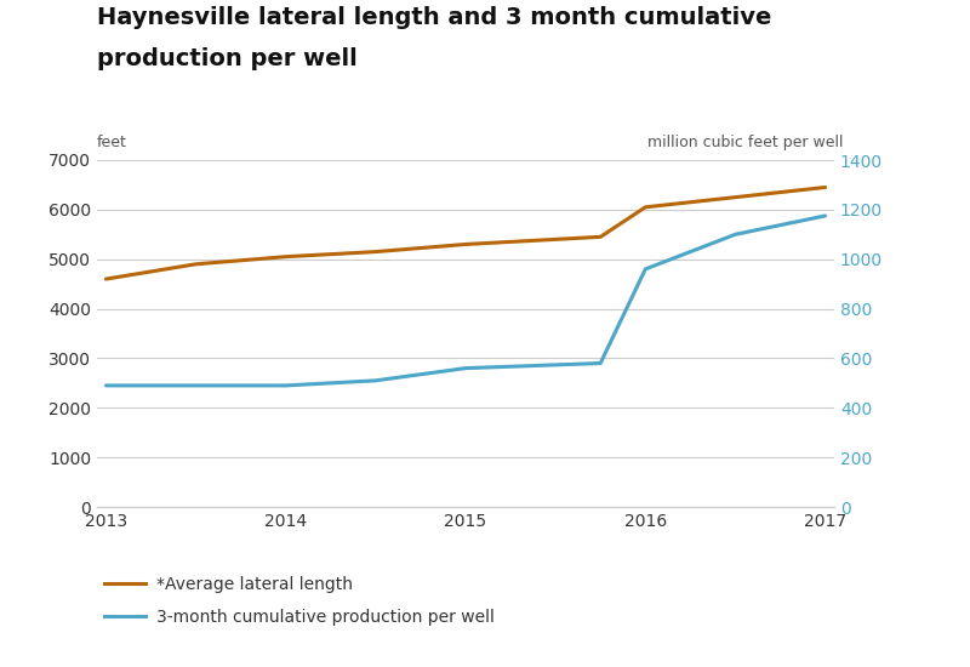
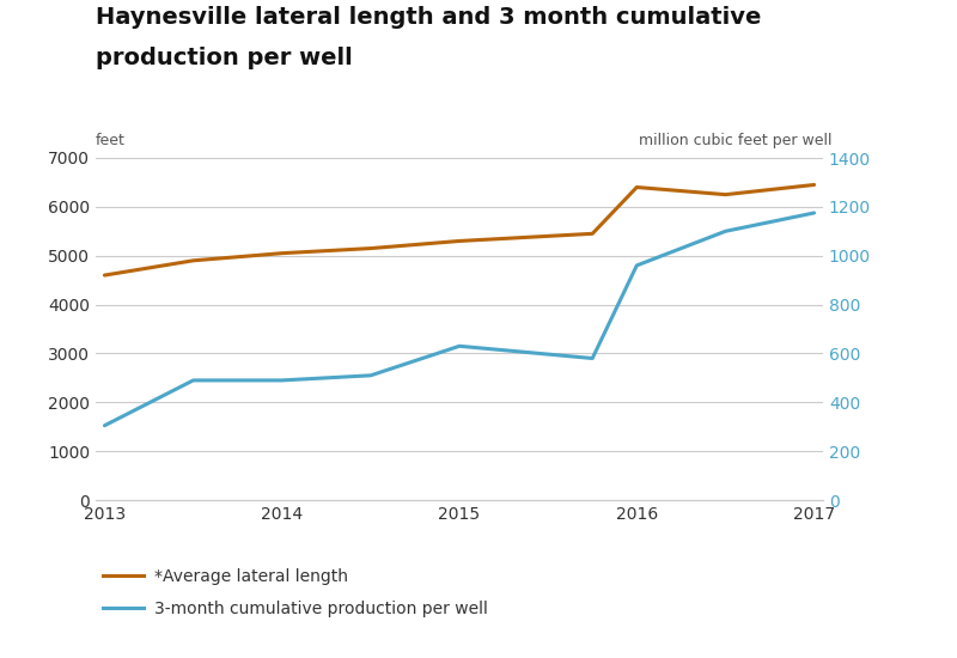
3-month cumulative production per well/2013: 490 -> 305
3-month cumulative production per well/2015: 560 -> 630
*Average lateral length/2016: 6050 -> 6400
